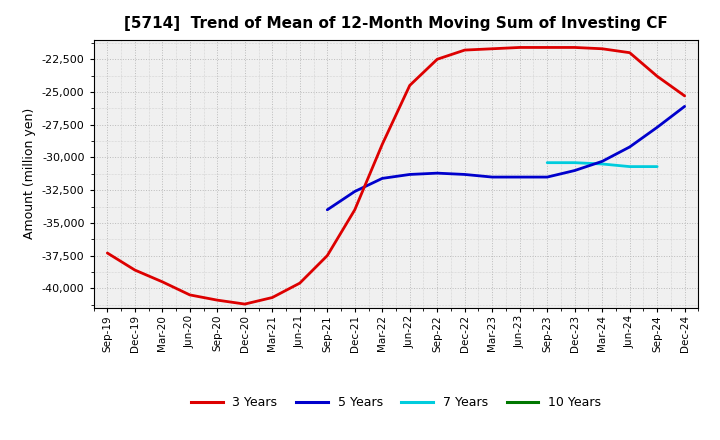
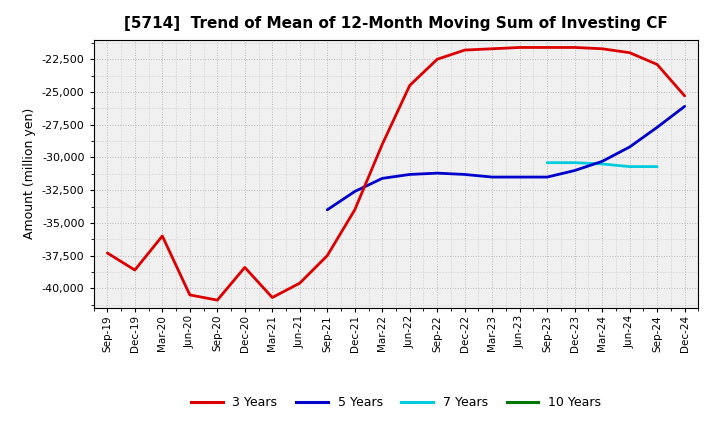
3 Years/Mar-20: -39,500 -> -36,000
3 Years/Dec-20: -41,200 -> -38,400
3 Years/Sep-24: -23,800 -> -22,900
